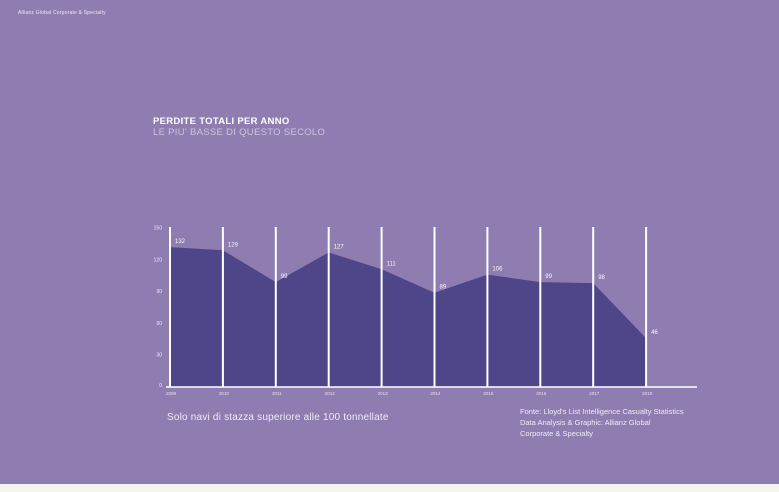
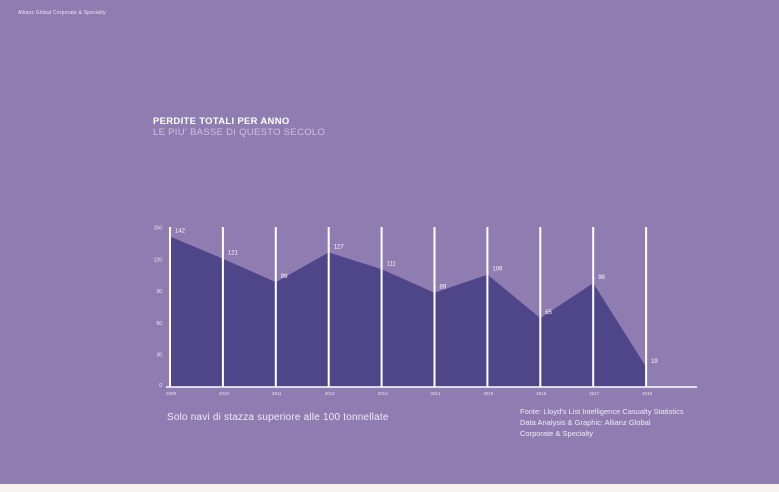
2009: 132 -> 142
2010: 129 -> 121
2016: 99 -> 65
2018: 46 -> 19
